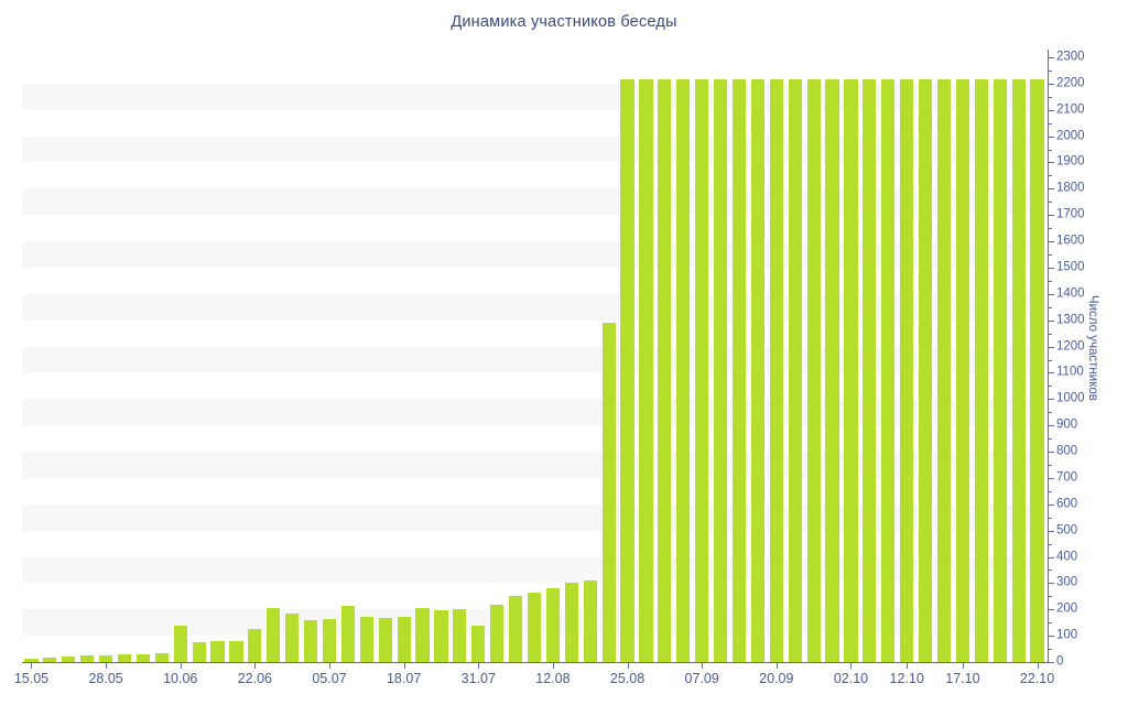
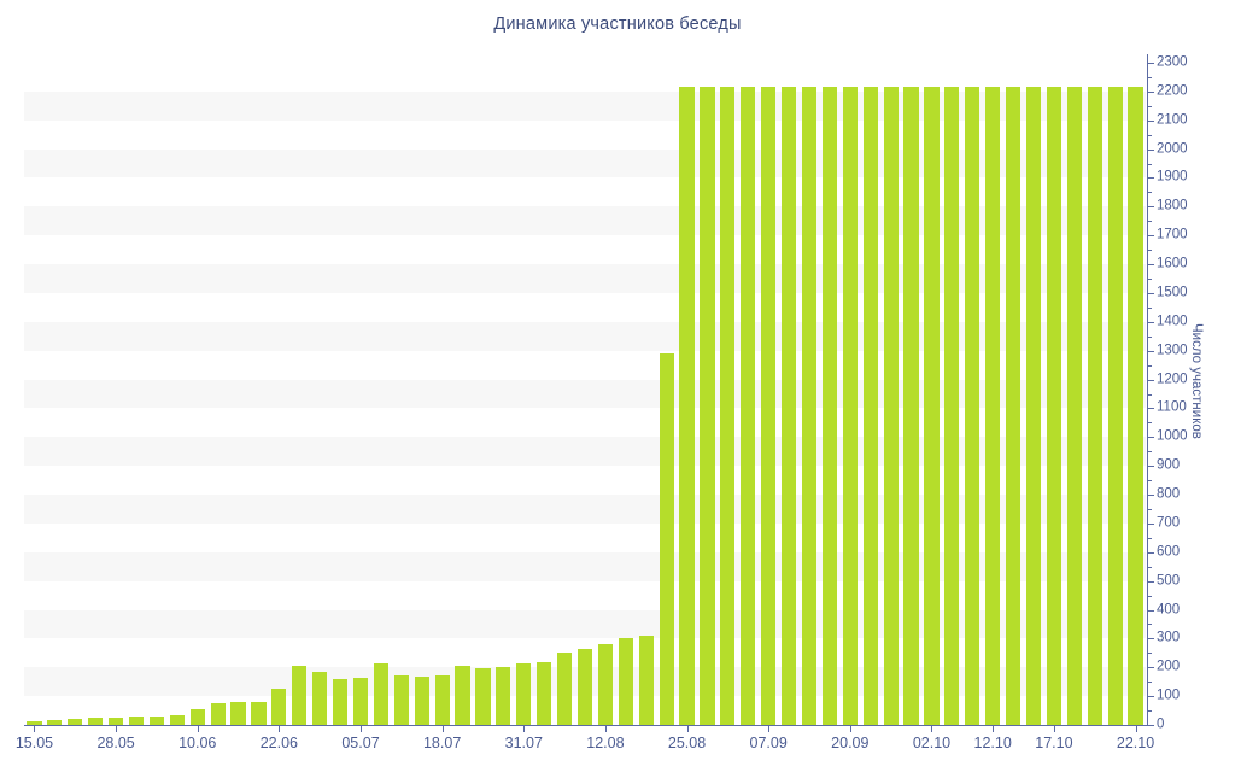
10.06: 140 -> 60
31.07: 140 -> 220
